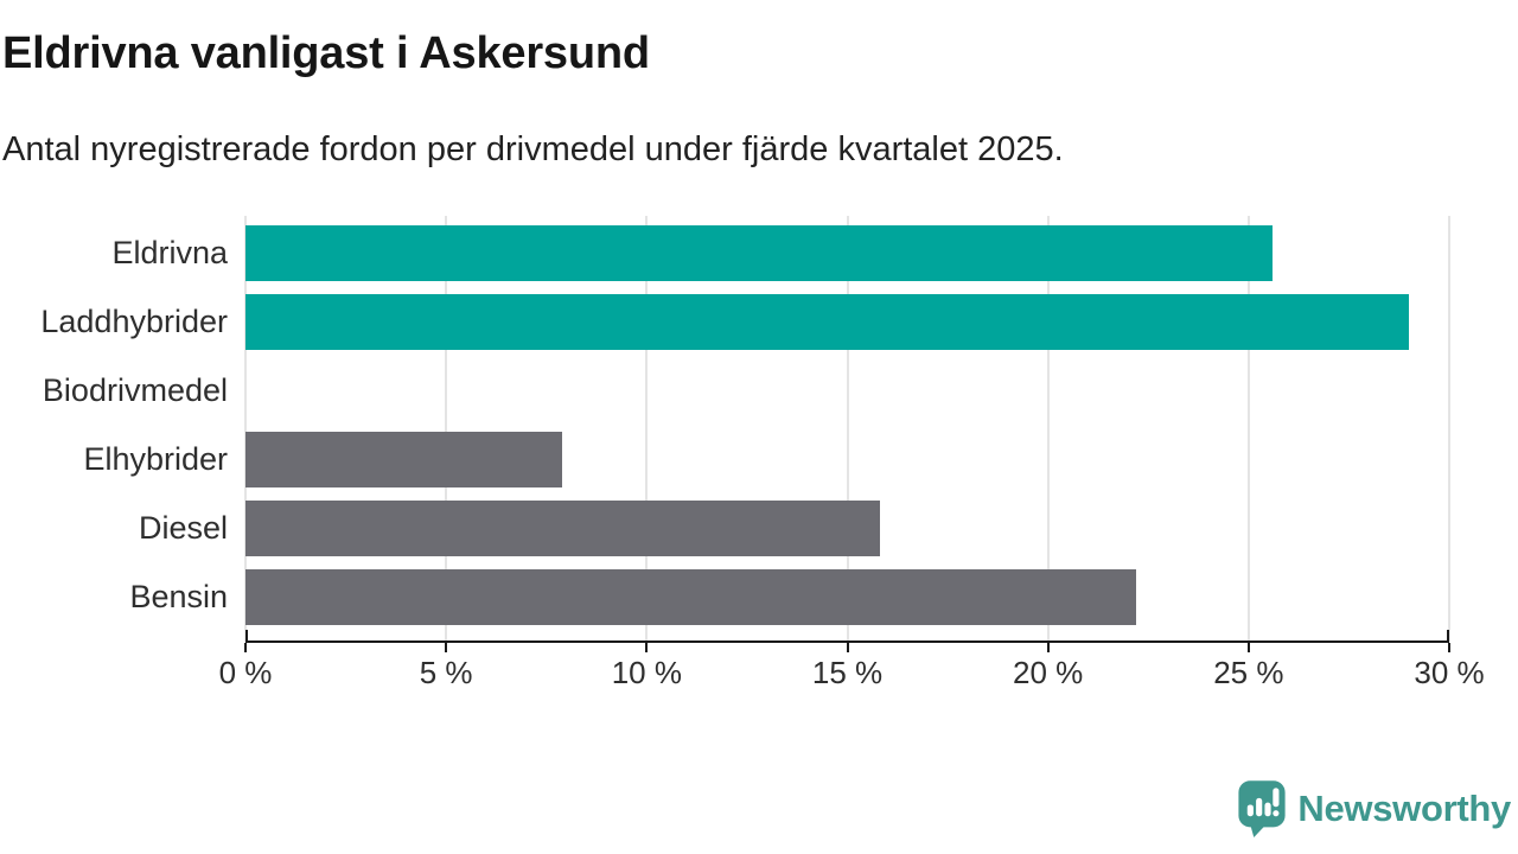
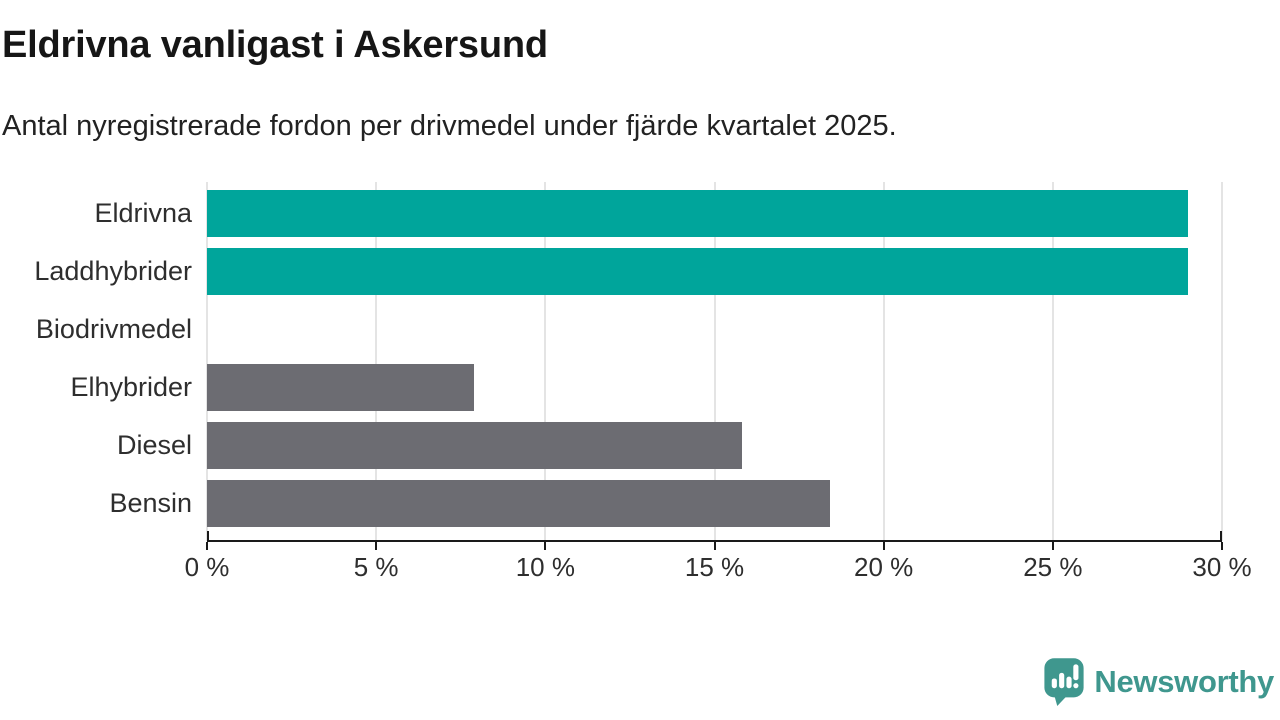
Eldrivna: 25.6% -> 29.0%
Bensin: 22.2% -> 18.4%
